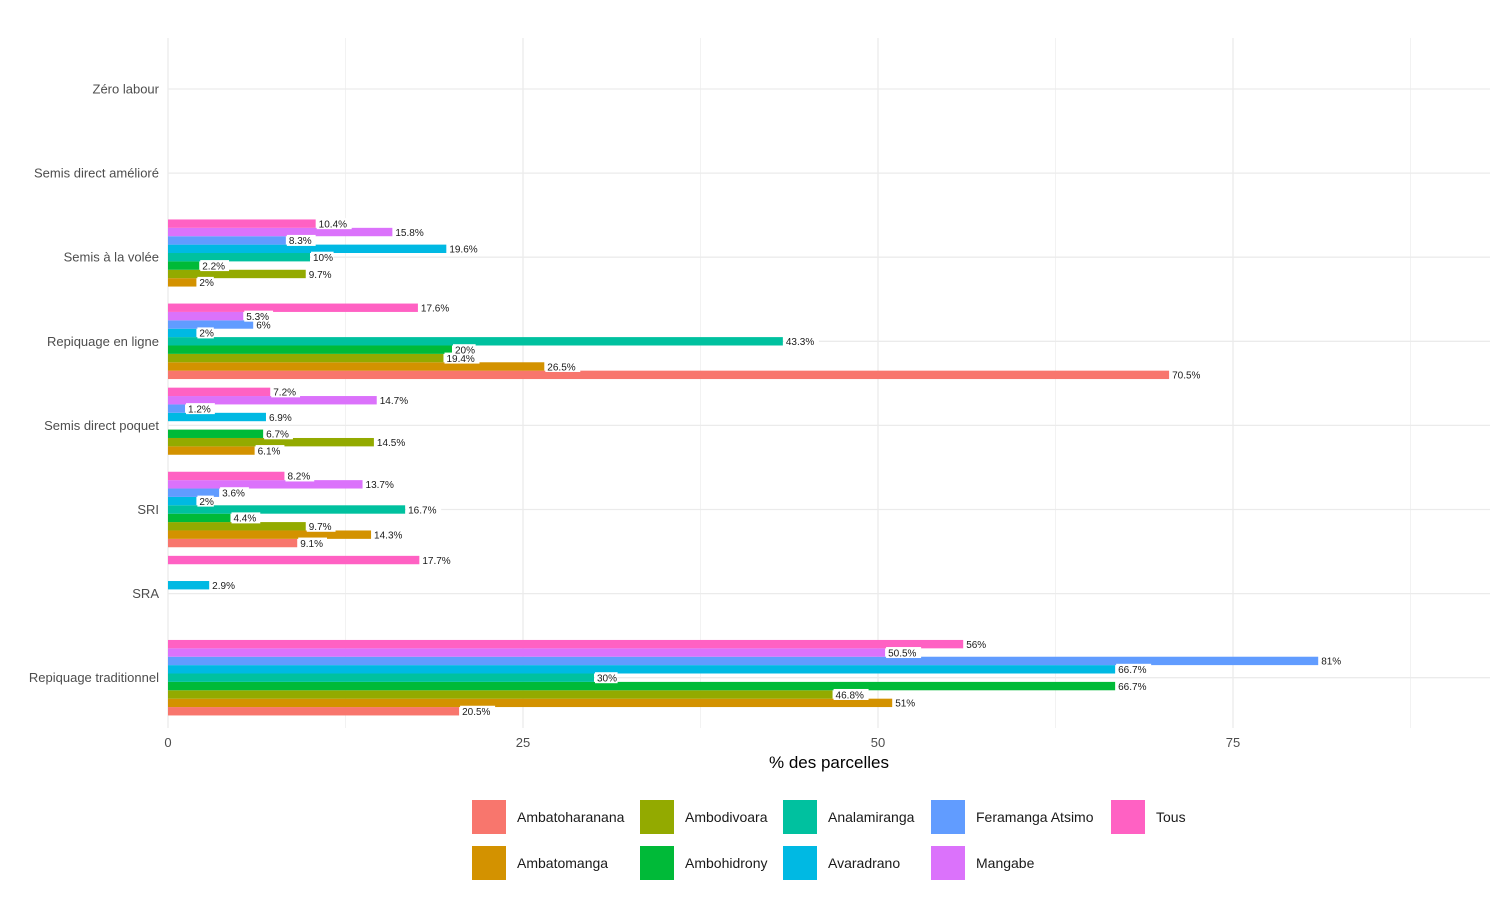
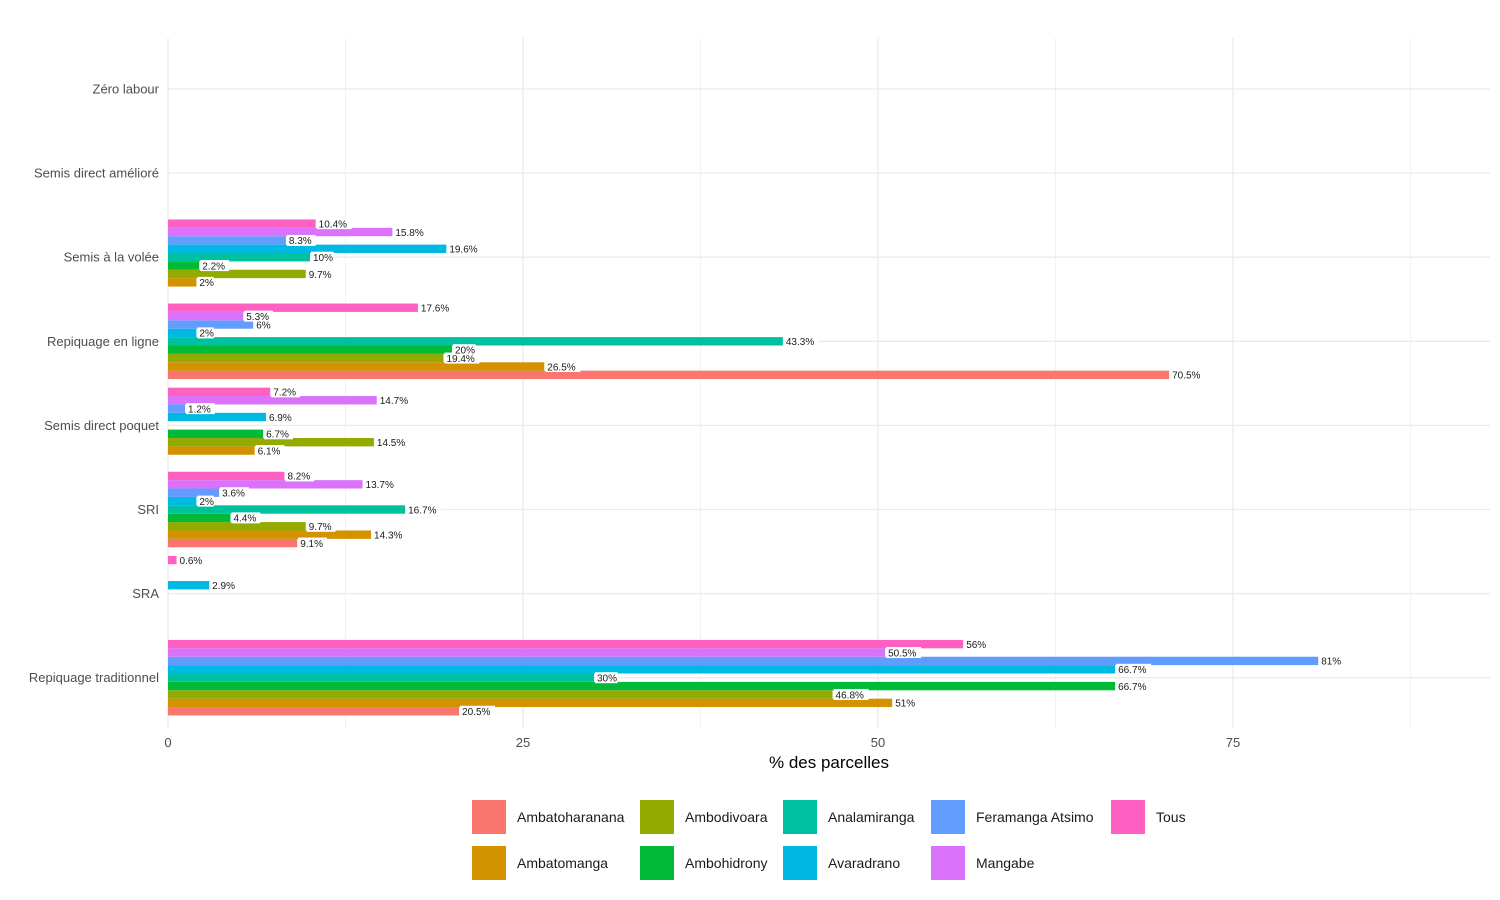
Tous/SRA: 17.7% -> 0.6%
